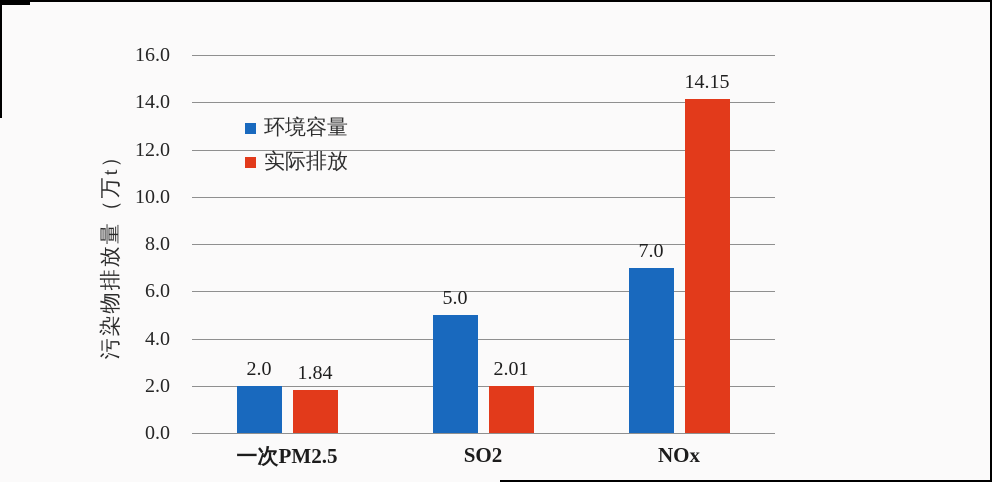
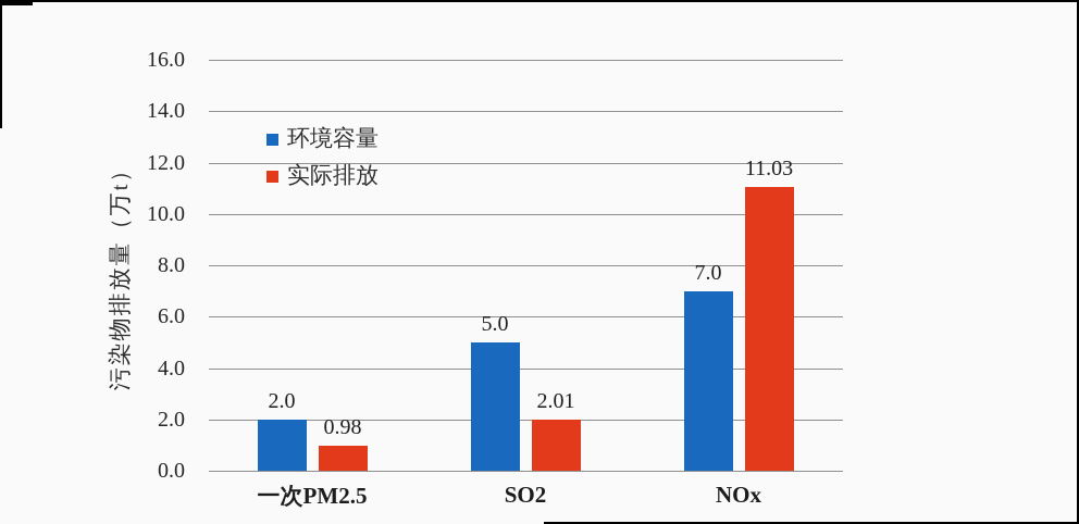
实际排放/一次PM2.5: 1.84 -> 0.98
实际排放/NOx: 14.15 -> 11.03
